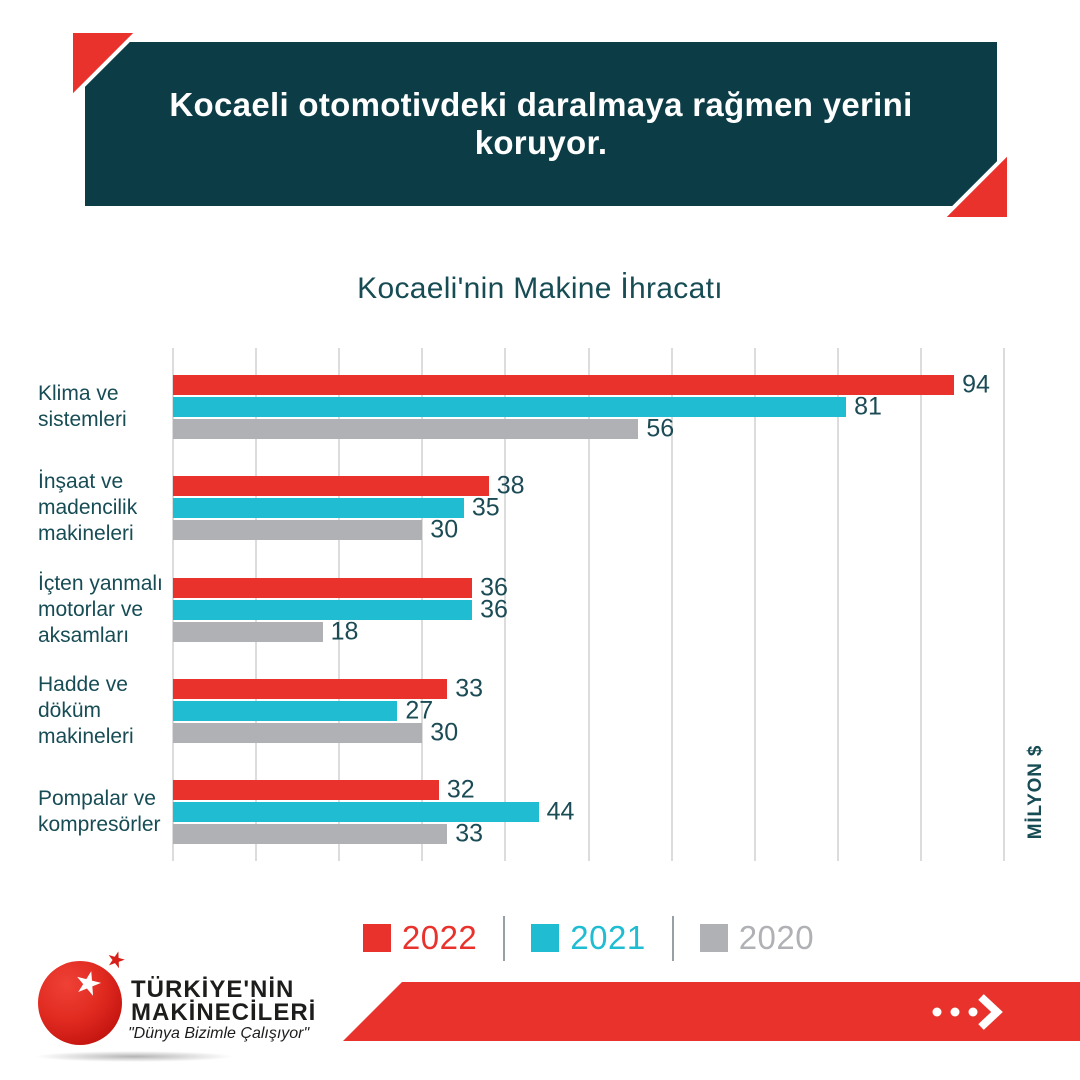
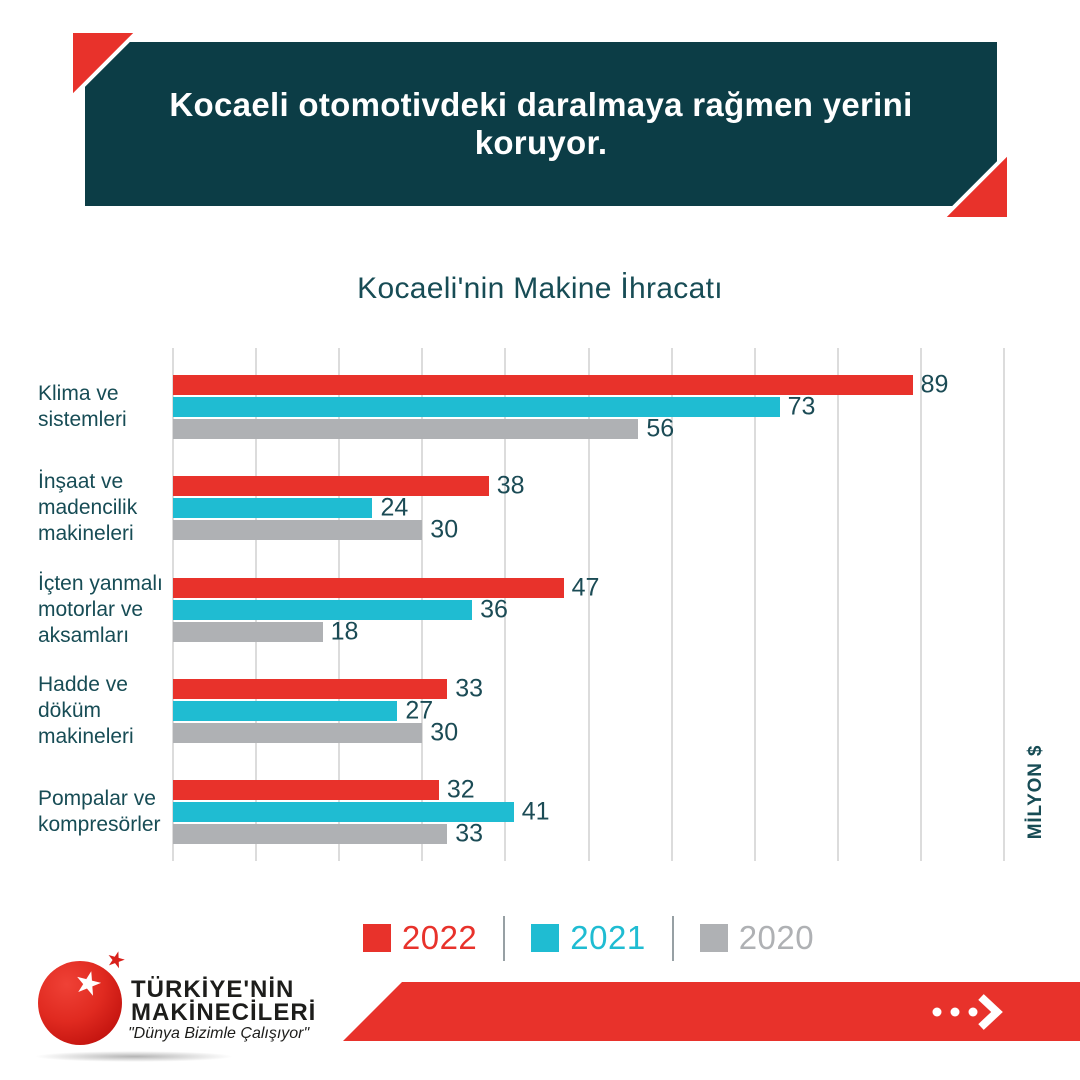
2022/Klima ve sistemleri: 94 -> 89
2021/Klima ve sistemleri: 81 -> 73
2021/İnşaat ve madencilik makineleri: 35 -> 24
2022/İçten yanmalı motorlar ve aksamları: 36 -> 47
2021/Pompalar ve kompresörler: 44 -> 41
